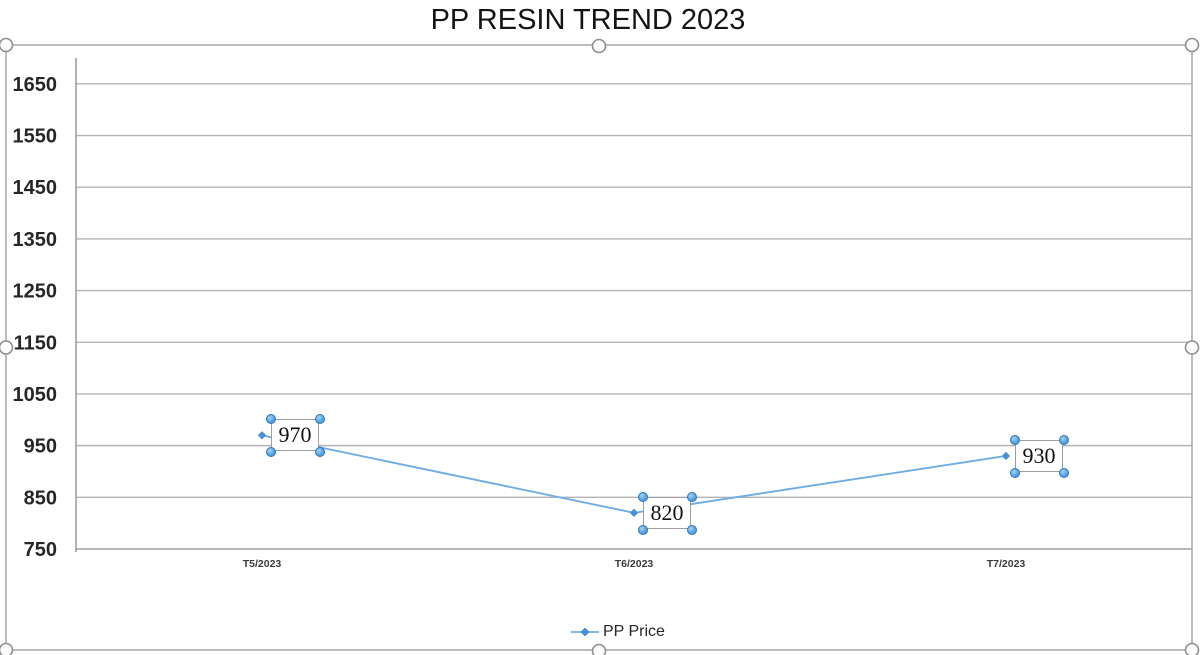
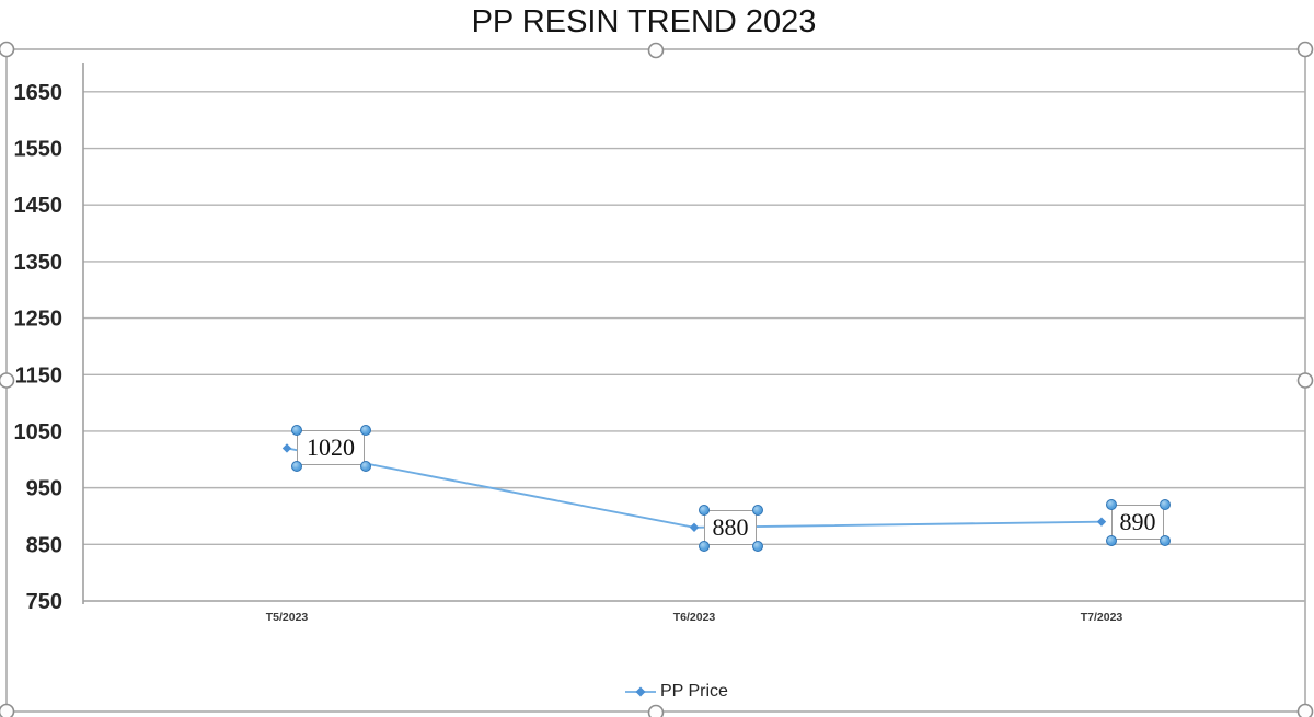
T5/2023: 970 -> 1020
T6/2023: 820 -> 880
T7/2023: 930 -> 890
